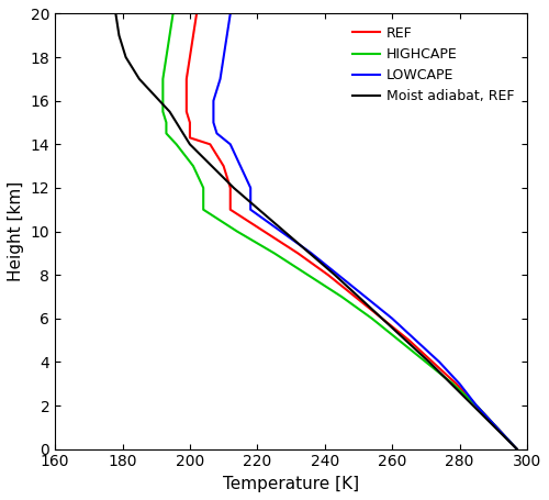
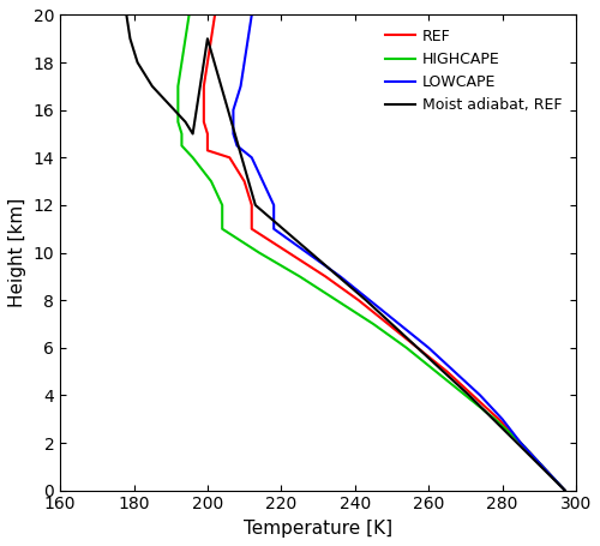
Moist adiabat, REF/200: 14.0 -> 19.0
